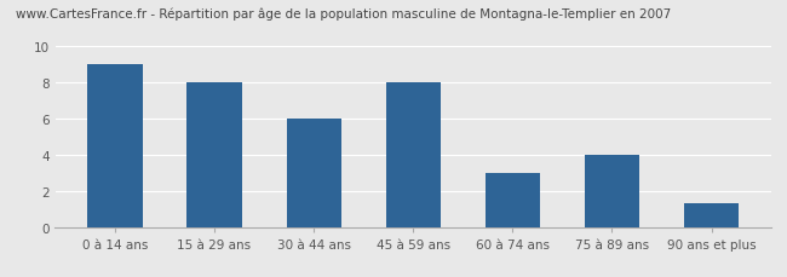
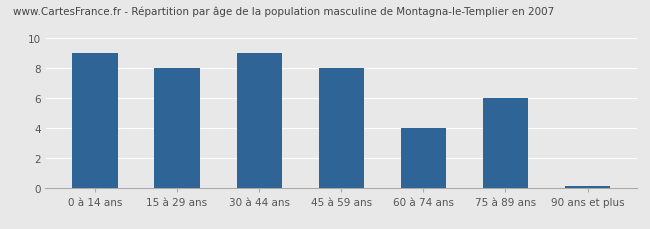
30 à 44 ans: 6.0 -> 9.0
60 à 74 ans: 3.0 -> 4.0
75 à 89 ans: 4.0 -> 6.0
90 ans et plus: 1.3 -> 0.1
